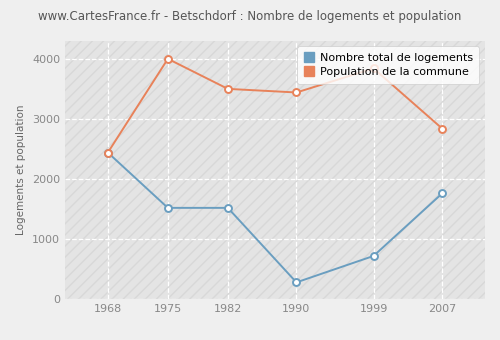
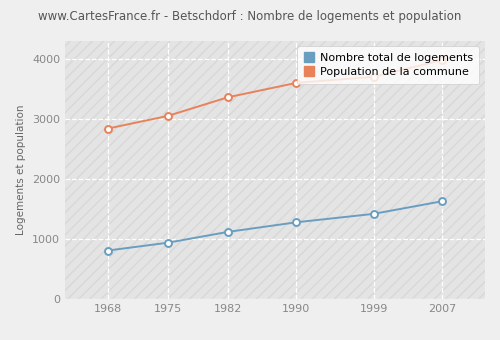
Nombre total de logements/1968: 2440 -> 810
Population de la commune/1968: 2440 -> 2840
Nombre total de logements/1975: 1520 -> 940
Population de la commune/1975: 4000 -> 3050
Nombre total de logements/1982: 1520 -> 1120
Population de la commune/1982: 3500 -> 3360
Nombre total de logements/1990: 280 -> 1280
Population de la commune/1990: 3440 -> 3600
Nombre total de logements/1999: 720 -> 1420
Population de la commune/1999: 3840 -> 3700
Nombre total de logements/2007: 1760 -> 1630
Population de la commune/2007: 2840 -> 3980
